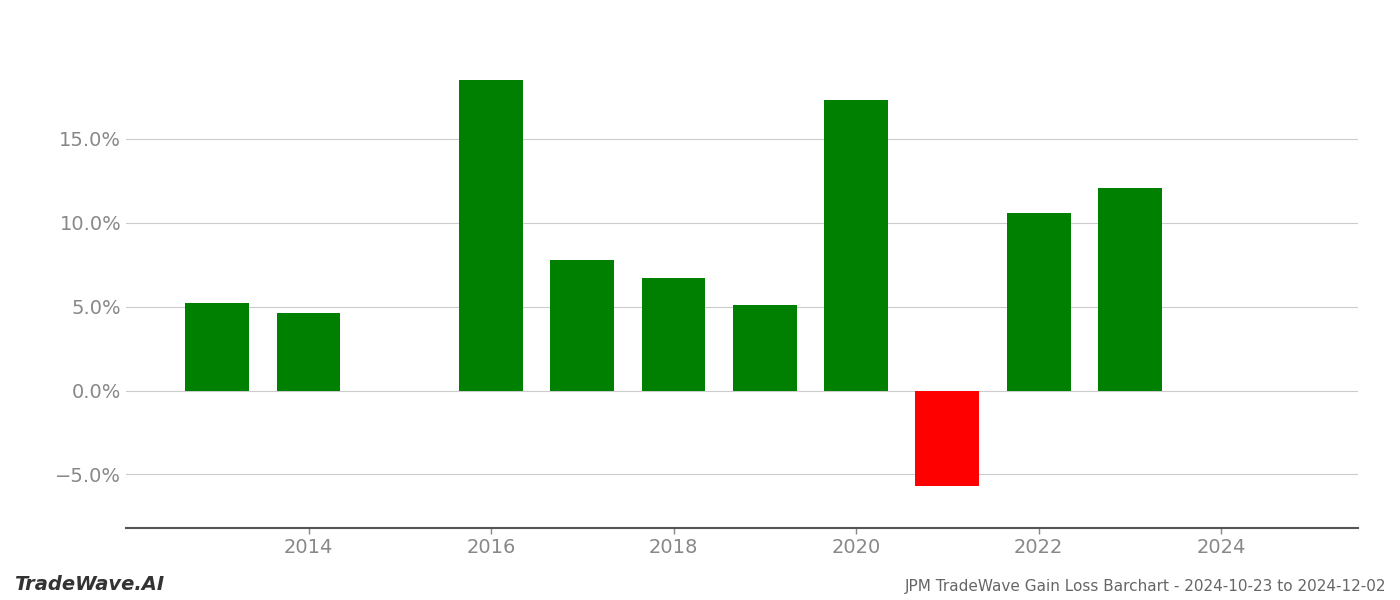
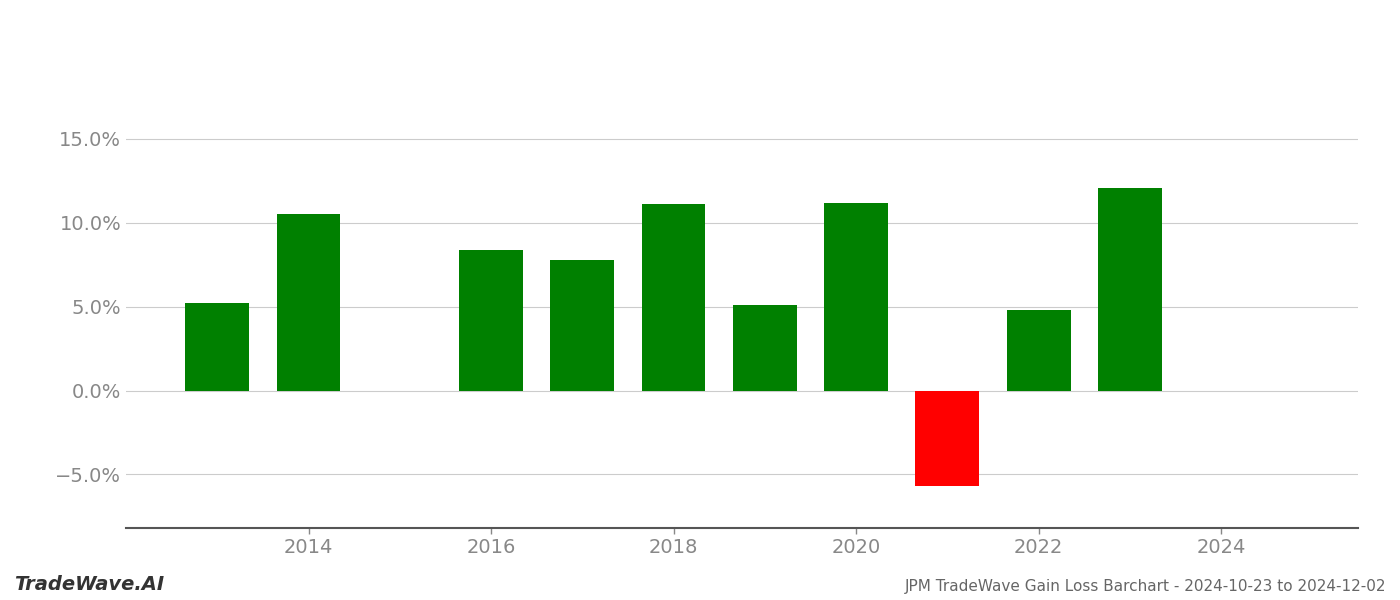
2014: 4.6% -> 10.5%
2016: 18.5% -> 8.4%
2018: 6.7% -> 11.1%
2020: 17.3% -> 11.2%
2022: 10.6% -> 4.8%
